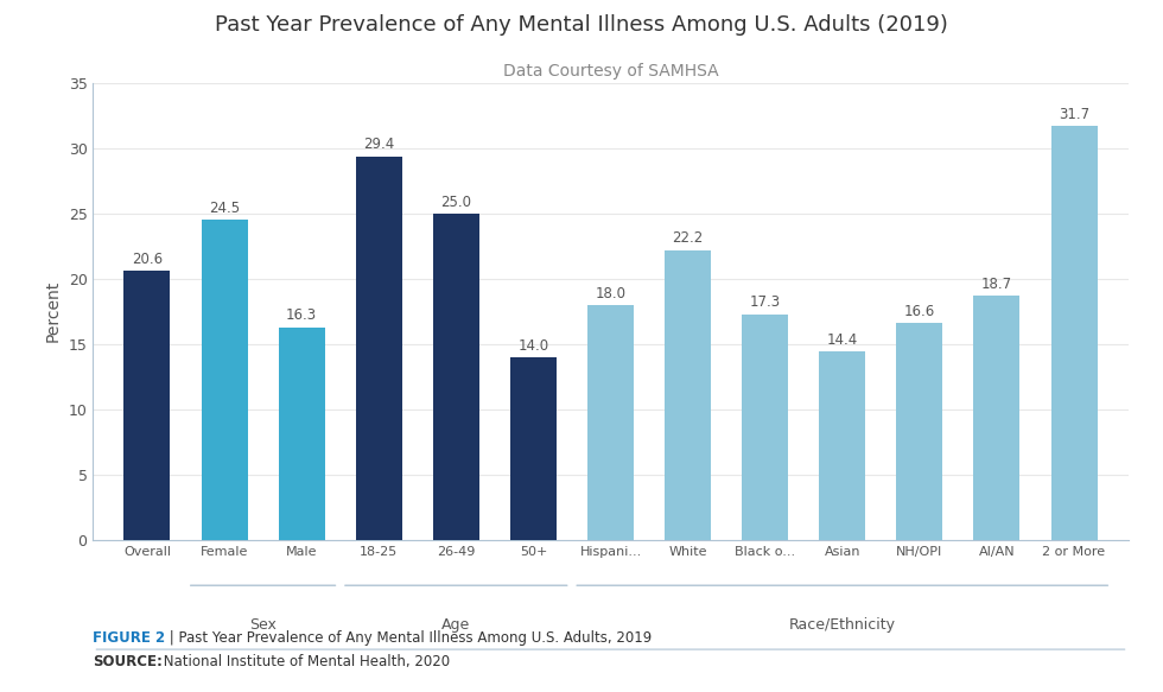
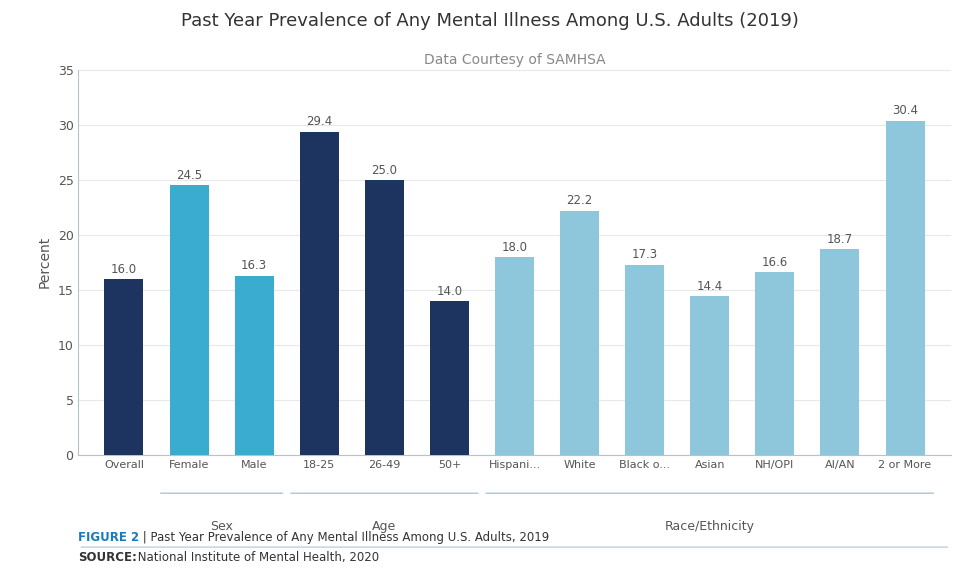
Overall: 20.6 -> 16.0
2 or More: 31.7 -> 30.4
